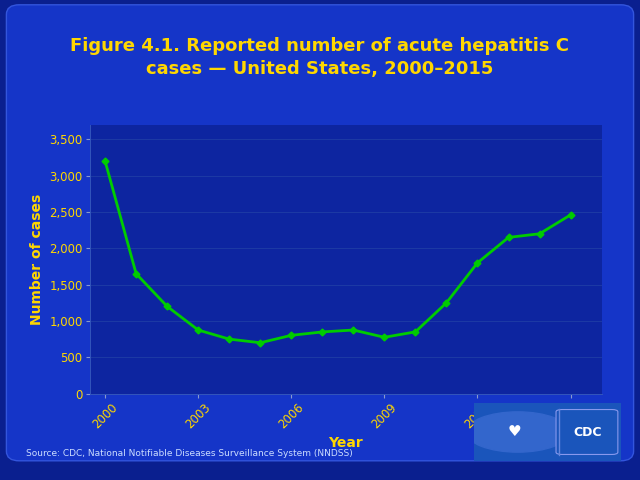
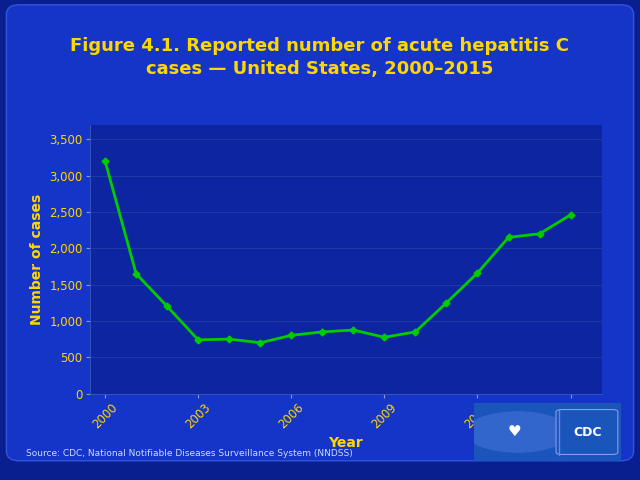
2003: 880 -> 740
2012: 1,800 -> 1,660
